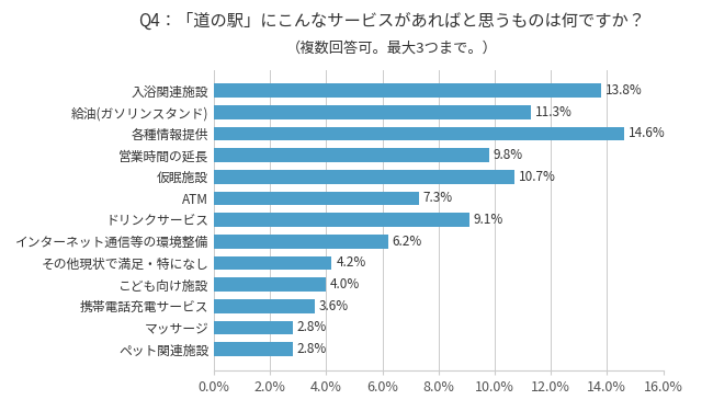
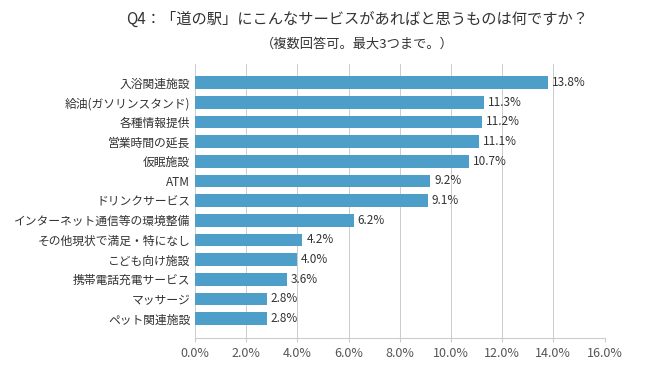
各種情報提供: 14.6% -> 11.2%
営業時間の延長: 9.8% -> 11.1%
ATM: 7.3% -> 9.2%
